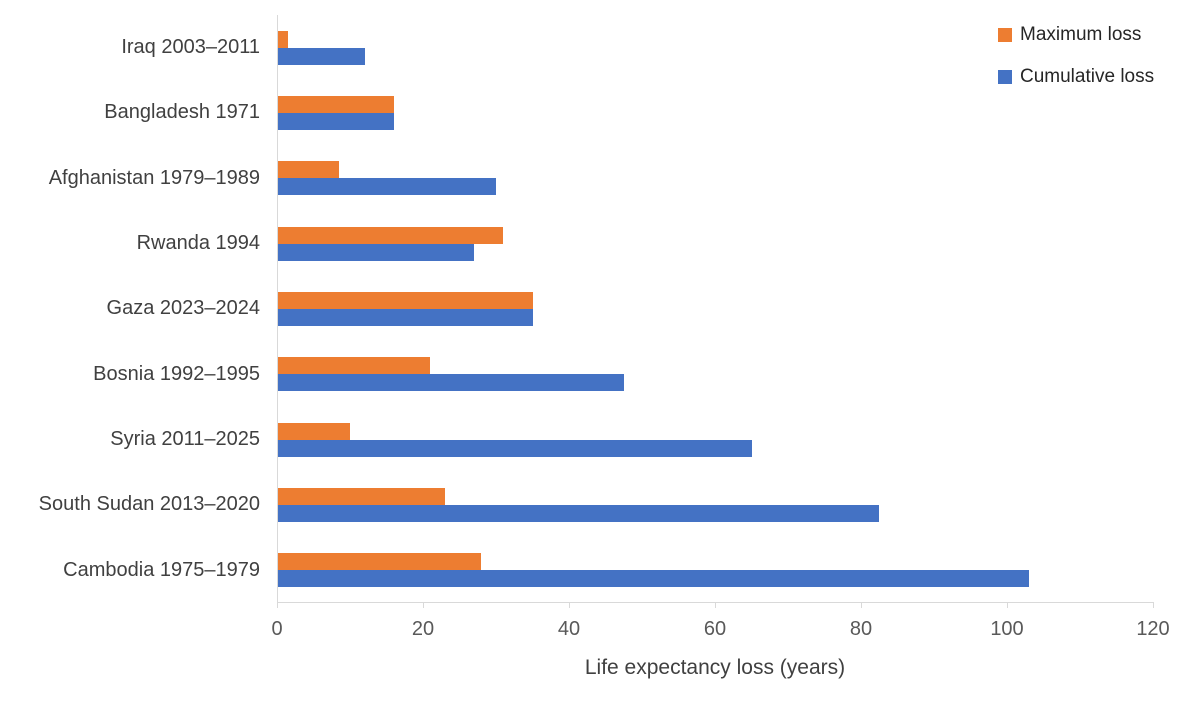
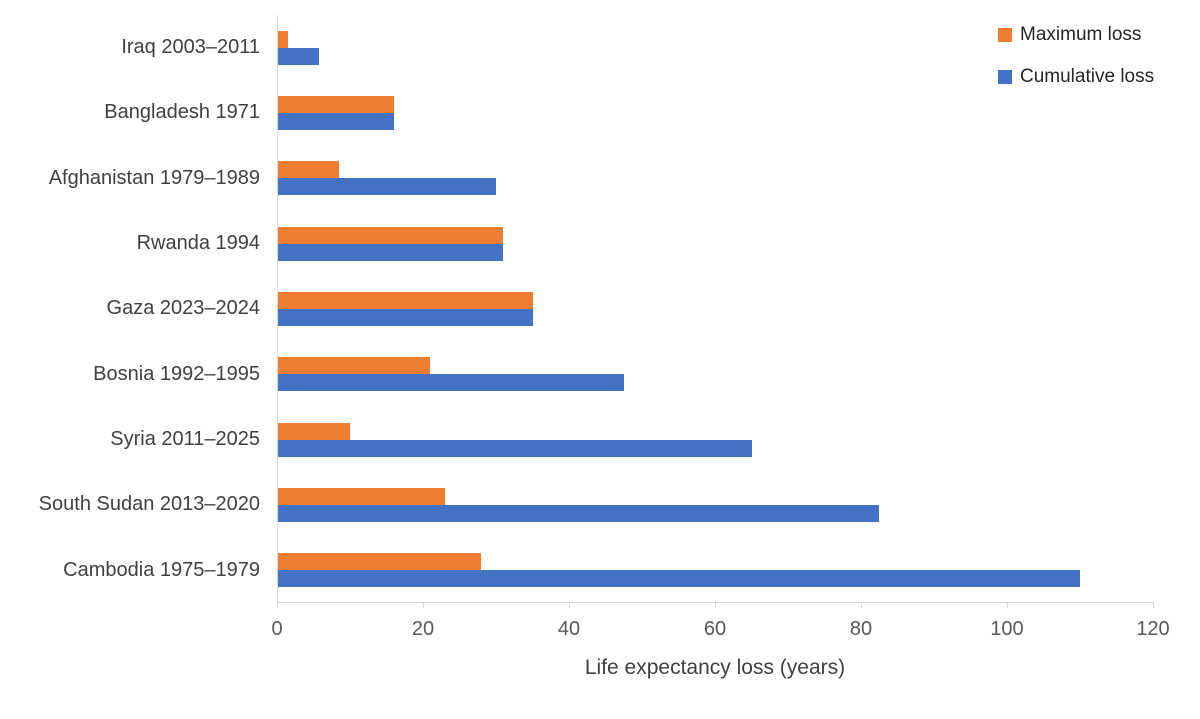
Cumulative loss/Iraq 2003–2011: 12 -> 6
Cumulative loss/Rwanda 1994: 27 -> 31
Cumulative loss/Cambodia 1975–1979: 103 -> 110
